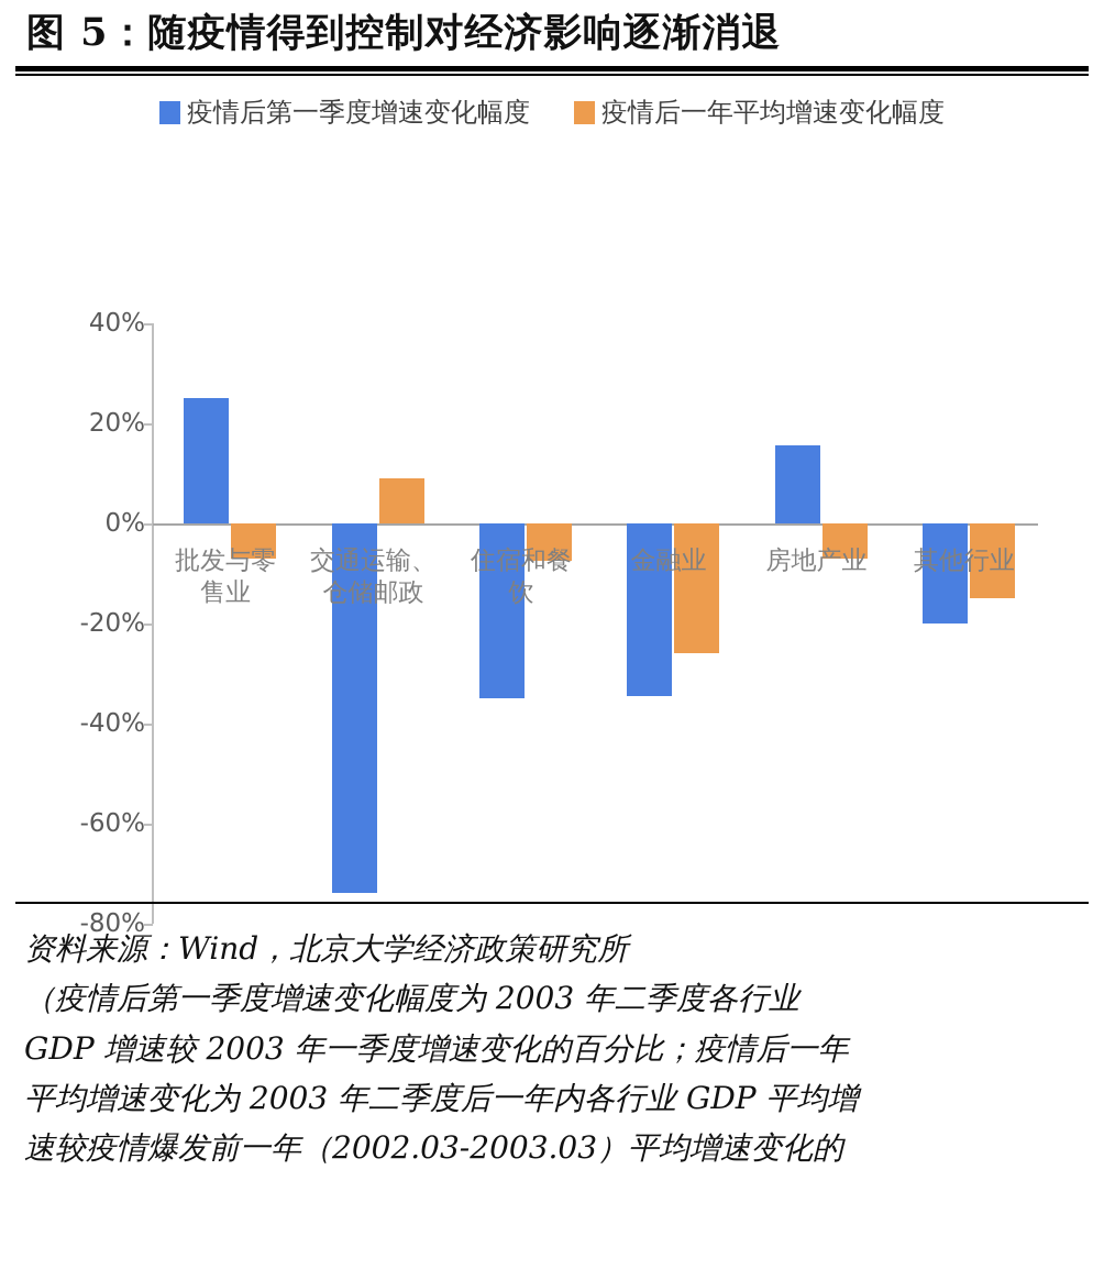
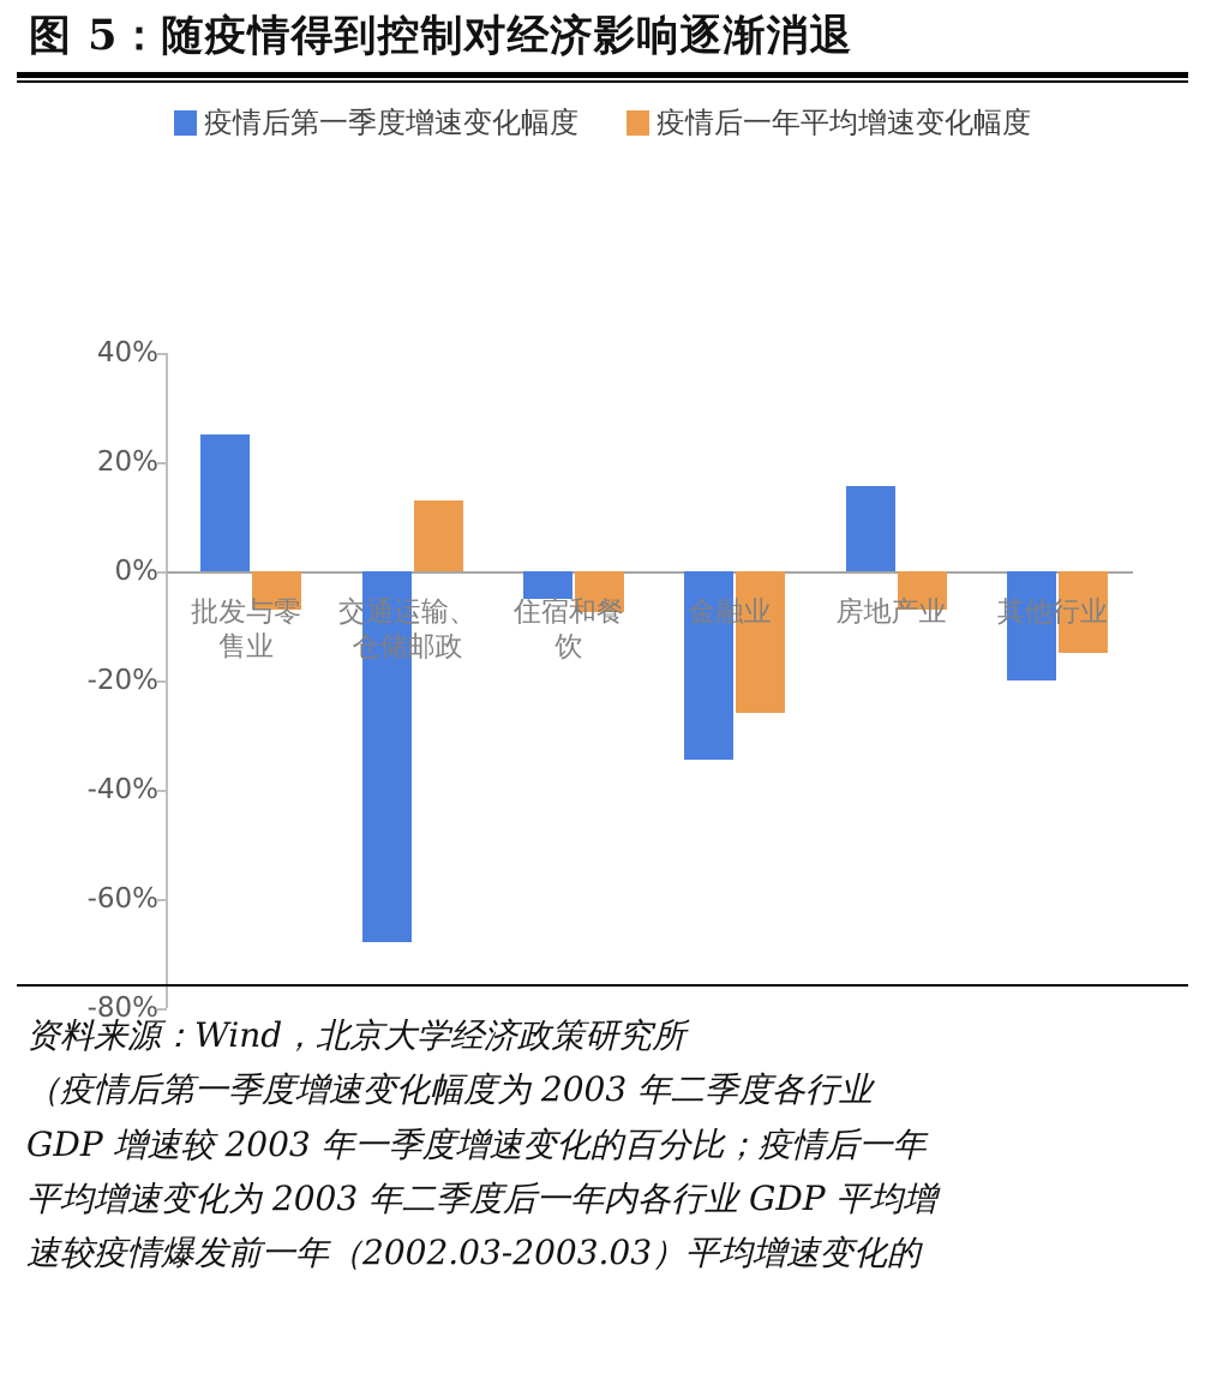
疫情后第一季度增速变化幅度/交通运输、仓储邮政: -74% -> -68%
疫情后一年平均增速变化幅度/交通运输、仓储邮政: 9% -> 13%
疫情后第一季度增速变化幅度/住宿和餐饮: -35% -> -5%
